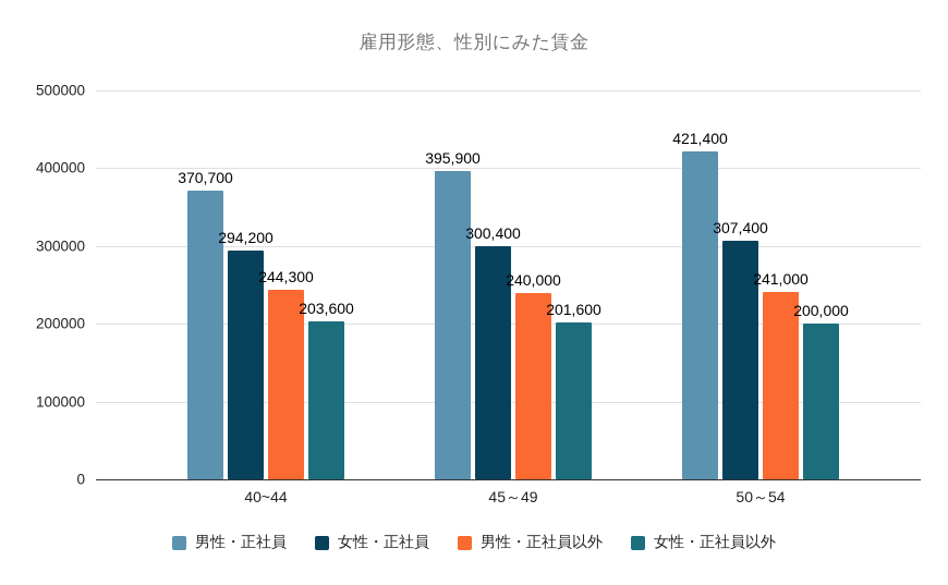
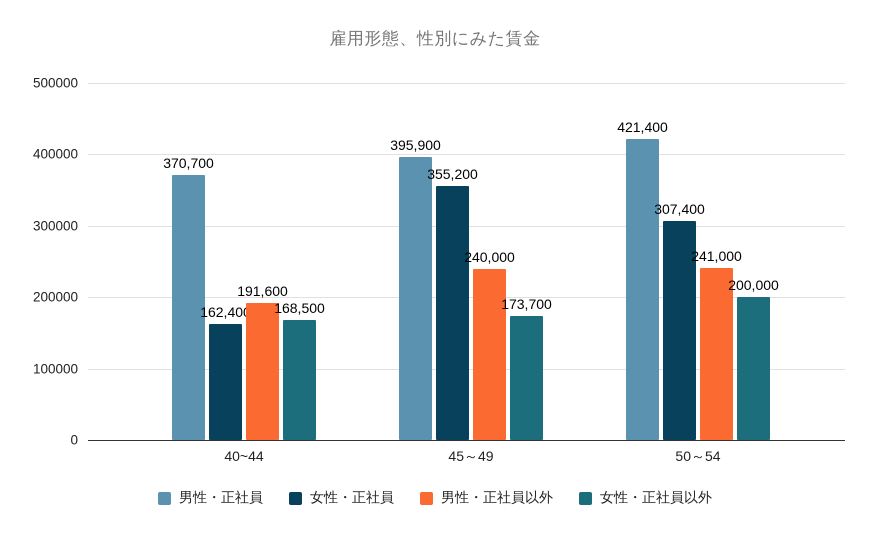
女性・正社員/40~44: 294,200 -> 162,400
男性・正社員以外/40~44: 244,300 -> 191,600
女性・正社員以外/40~44: 203,600 -> 168,500
女性・正社員/45～49: 300,400 -> 355,200
女性・正社員以外/45～49: 201,600 -> 173,700
